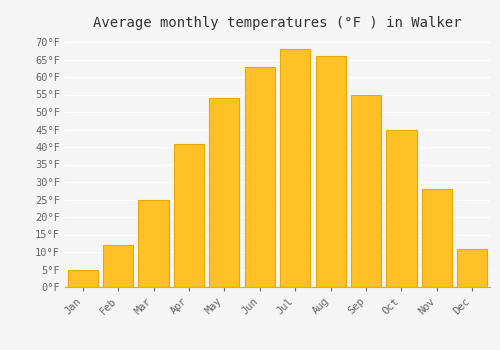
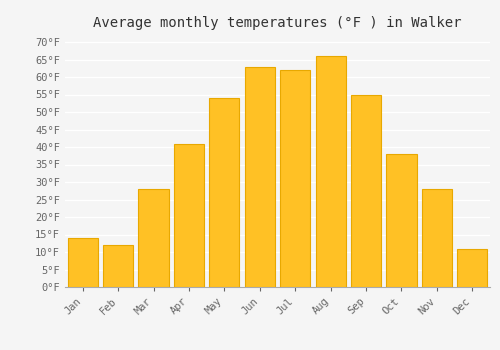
Jan: 5°F -> 14°F
Mar: 25°F -> 28°F
Jul: 68°F -> 62°F
Oct: 45°F -> 38°F
